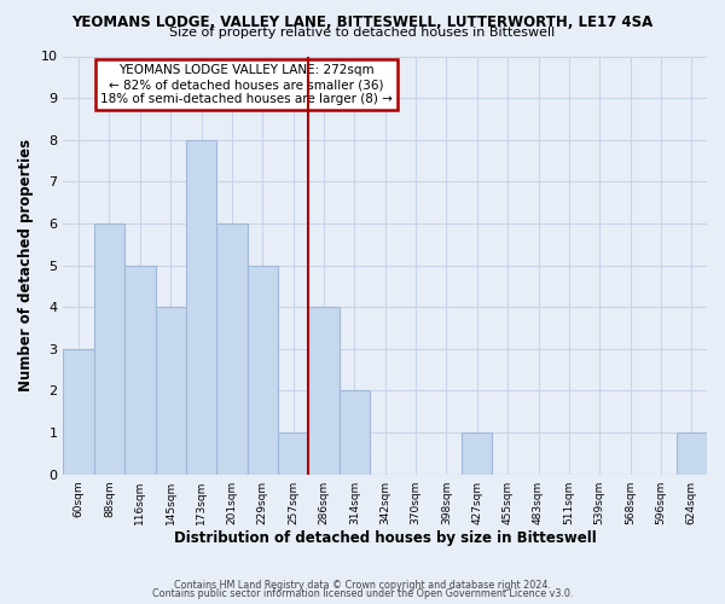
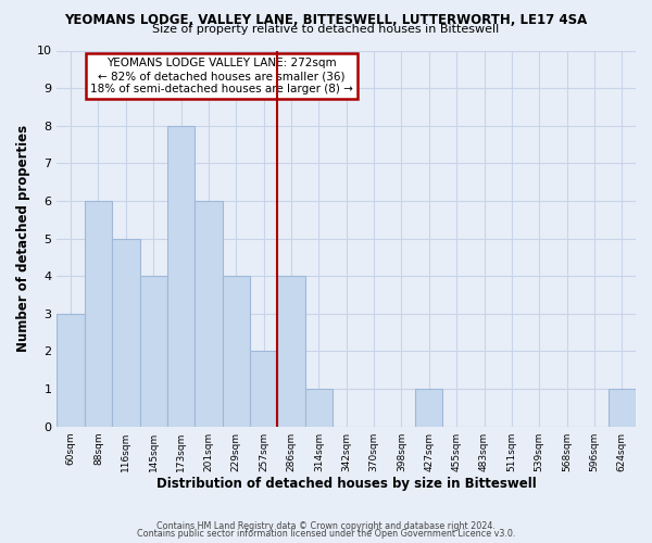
229sqm: 5 -> 4
257sqm: 1 -> 2
314sqm: 2 -> 1
